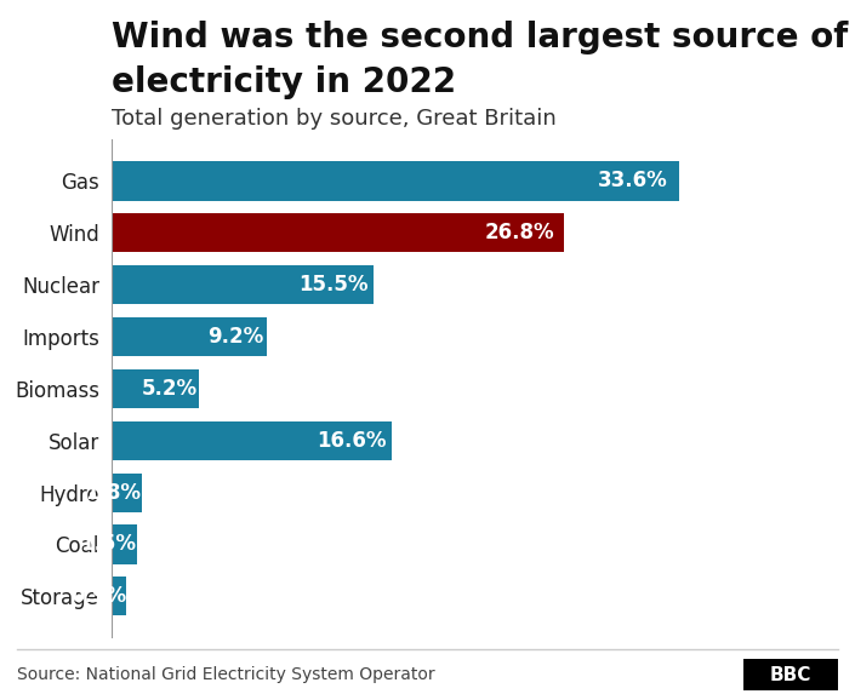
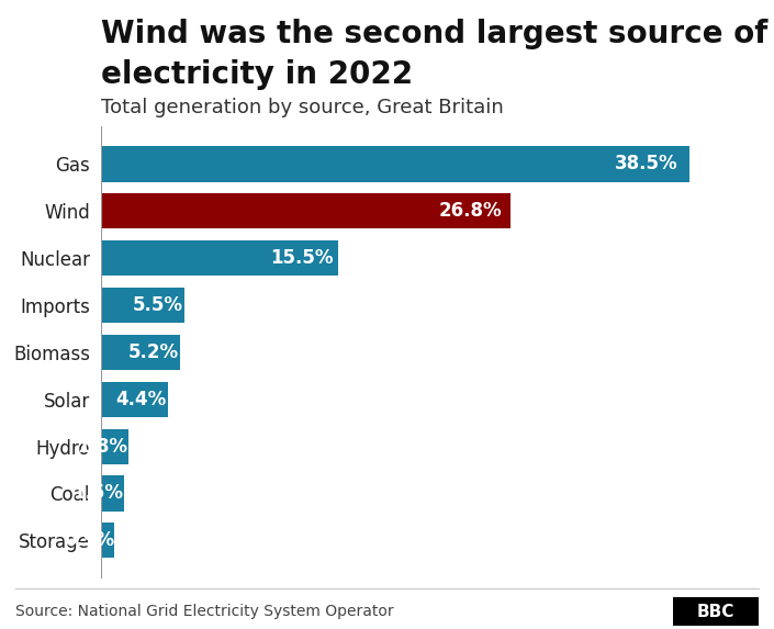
Gas: 33.6% -> 38.5%
Imports: 9.2% -> 5.5%
Solar: 16.6% -> 4.4%
